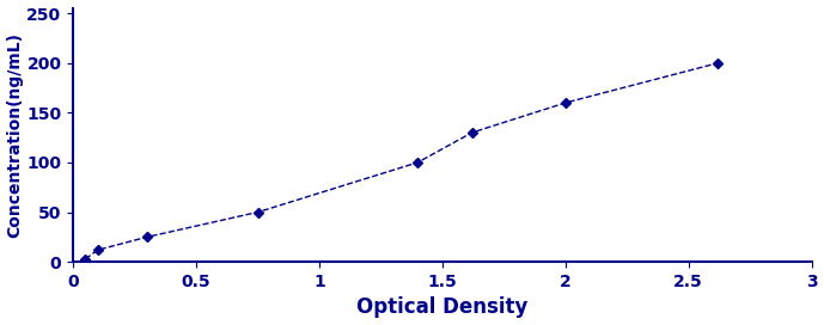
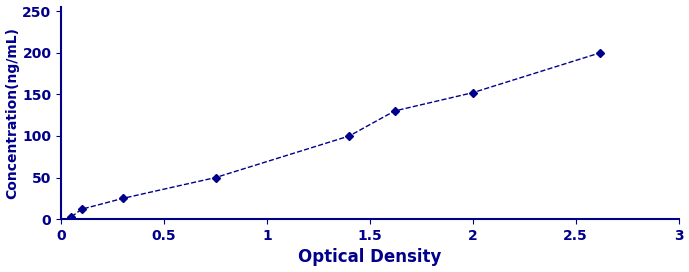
2: 160 -> 152
